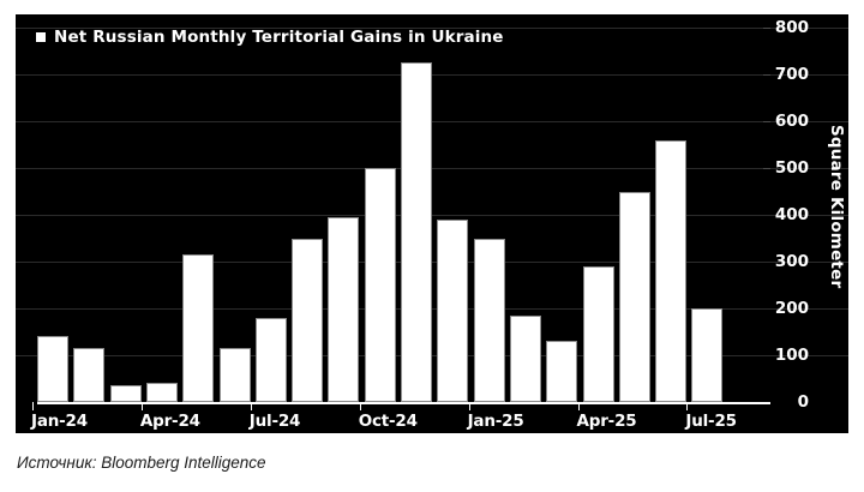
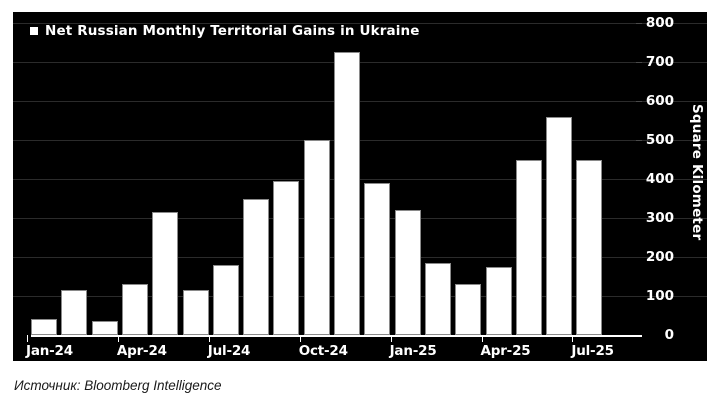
Jan-24: 140 -> 40
Apr-24: 40 -> 130
Jan-25: 350 -> 320
Apr-25: 290 -> 180
Jul-25: 200 -> 450
